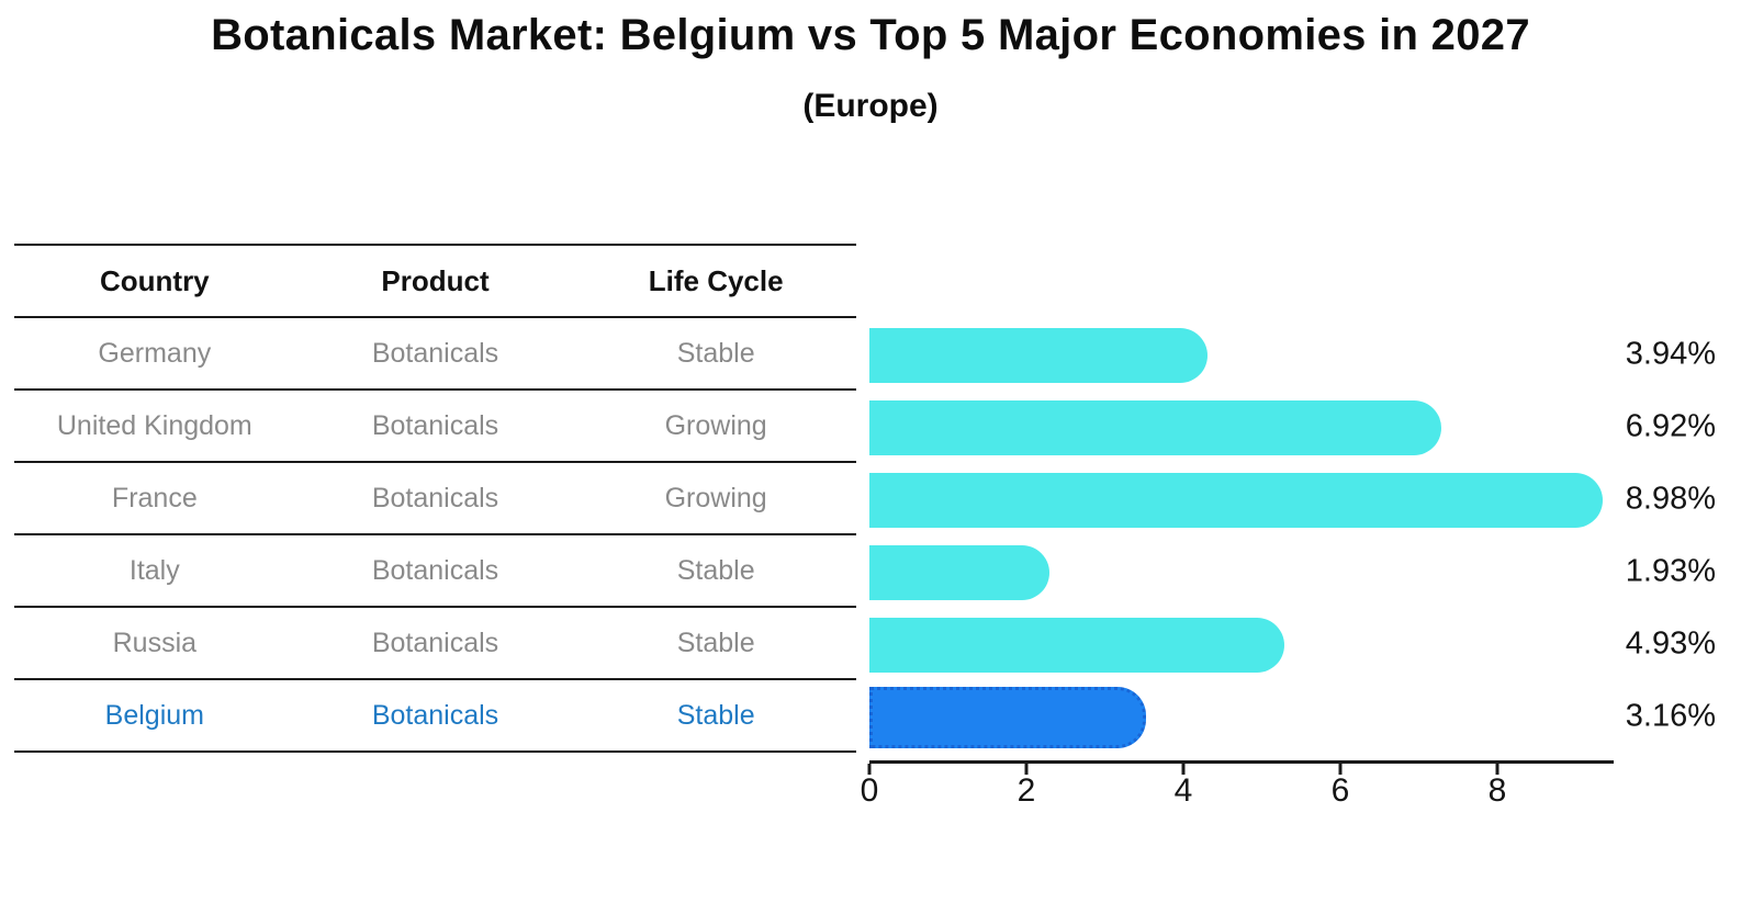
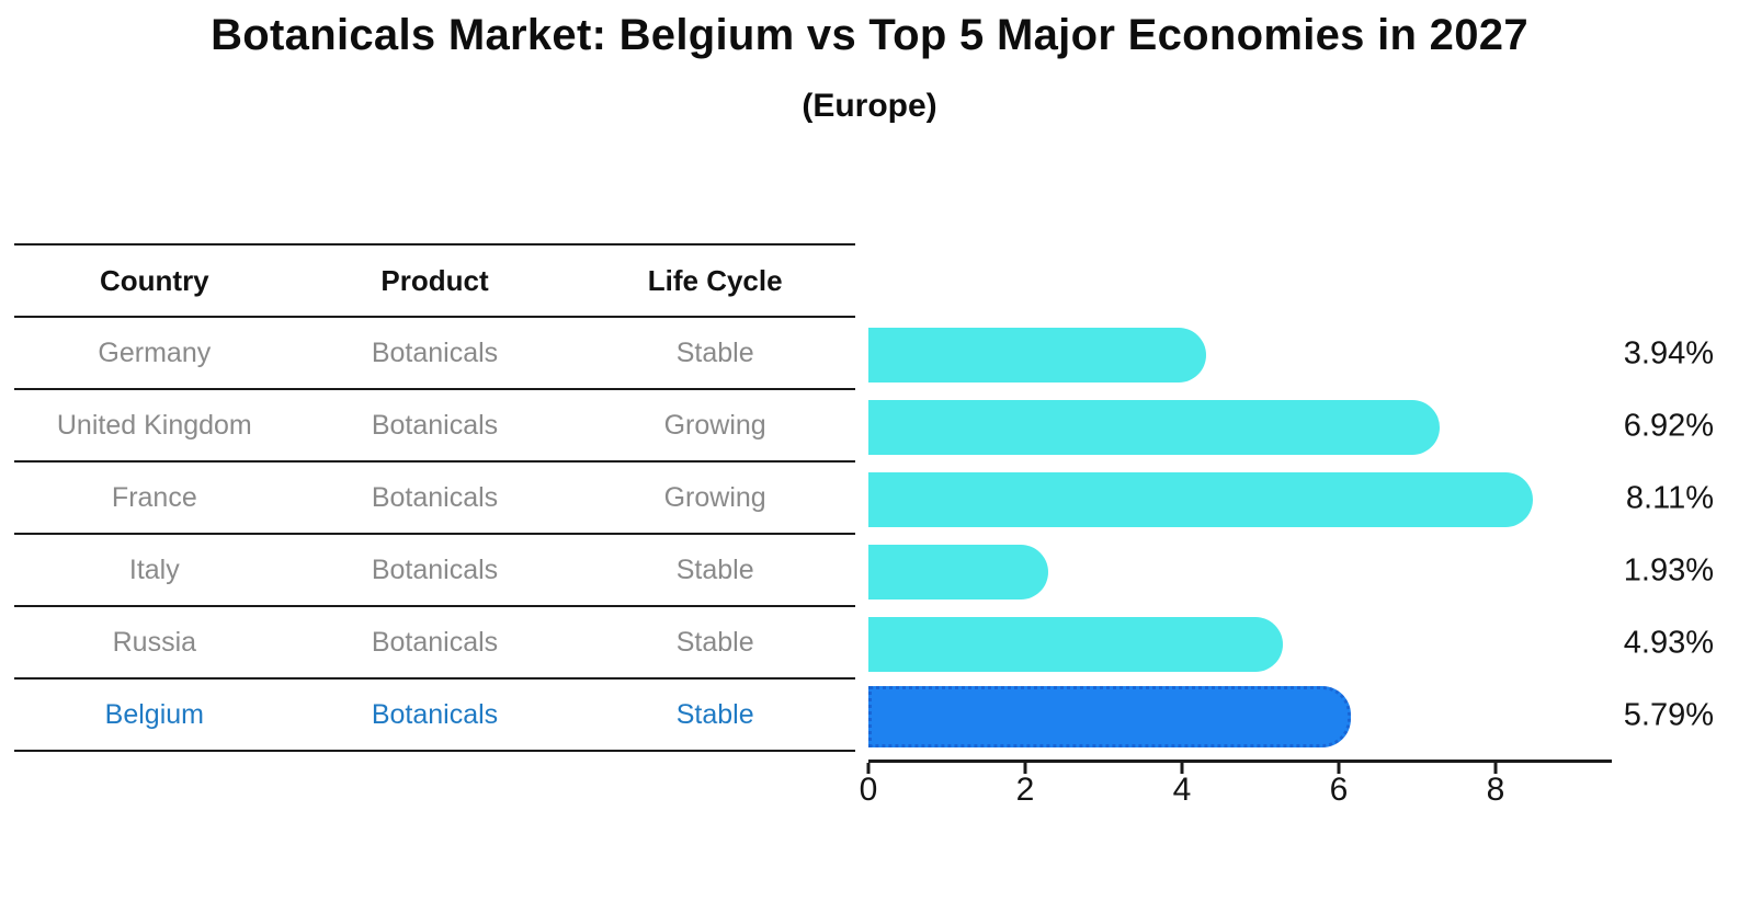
France: 8.98% -> 8.11%
Belgium: 3.16% -> 5.79%
